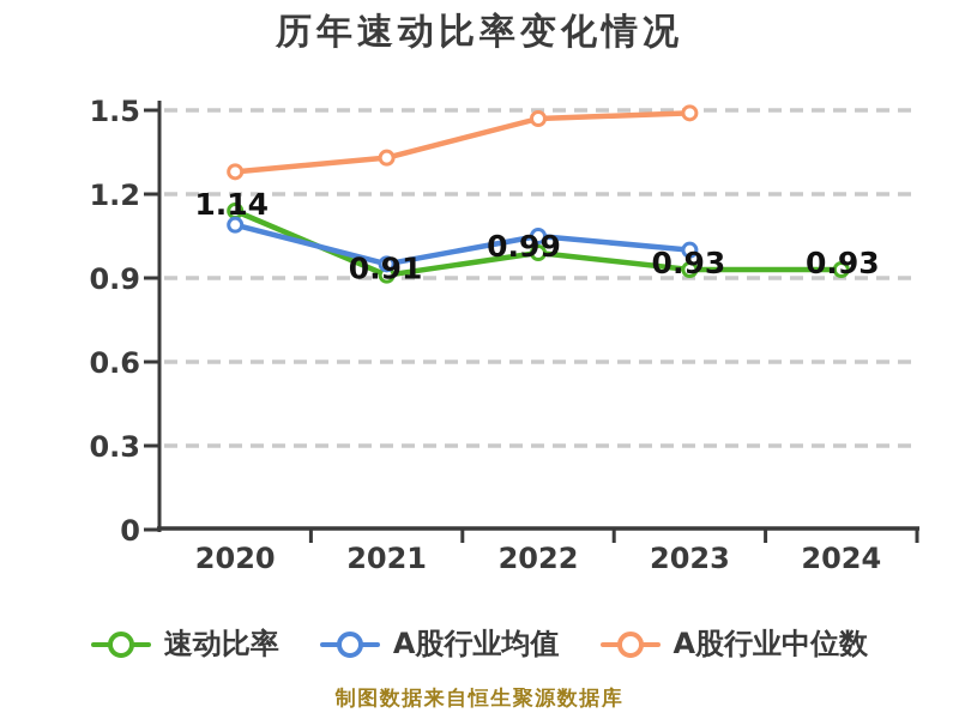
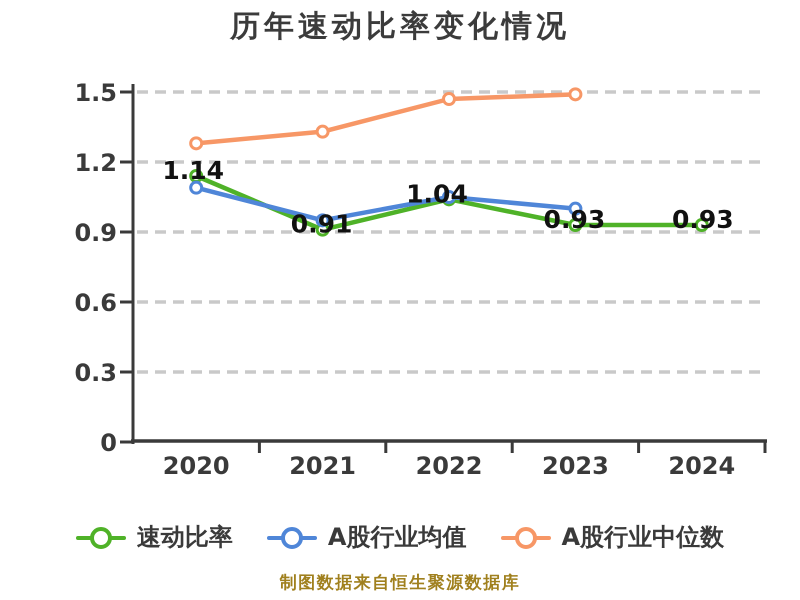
速动比率/2022: 0.99 -> 1.04
